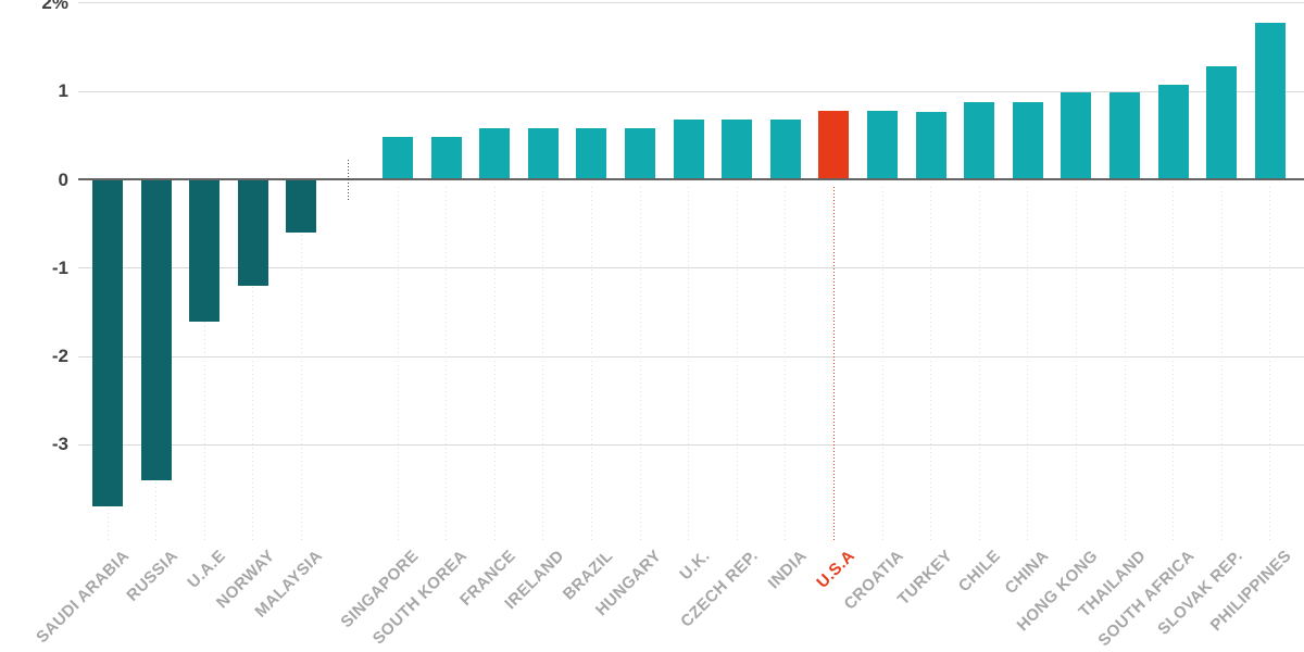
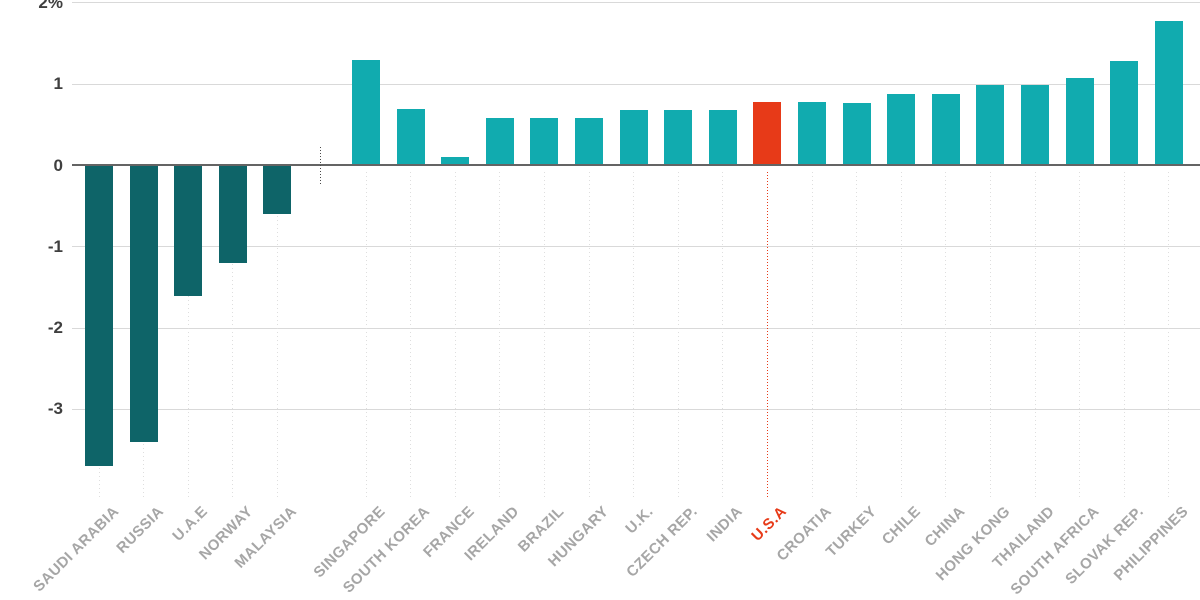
SINGAPORE: 0.5% -> 1.3%
SOUTH KOREA: 0.5% -> 0.7%
FRANCE: 0.6% -> 0.1%
